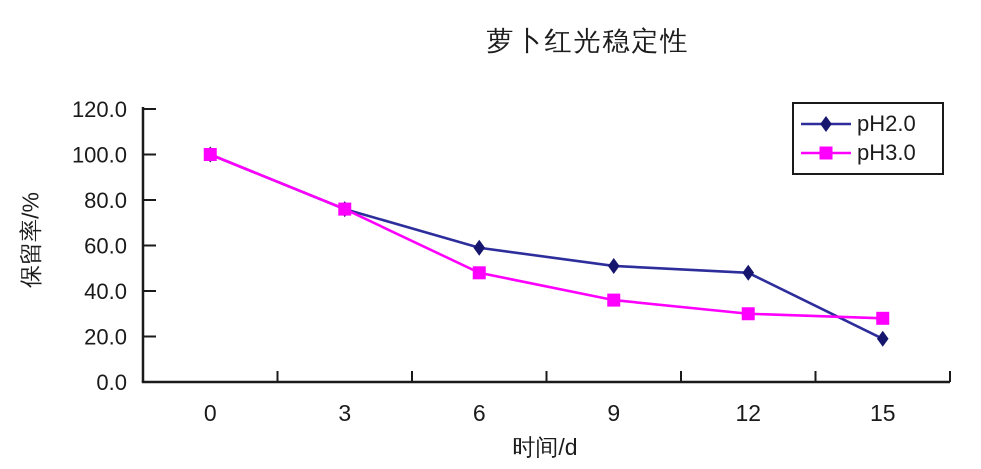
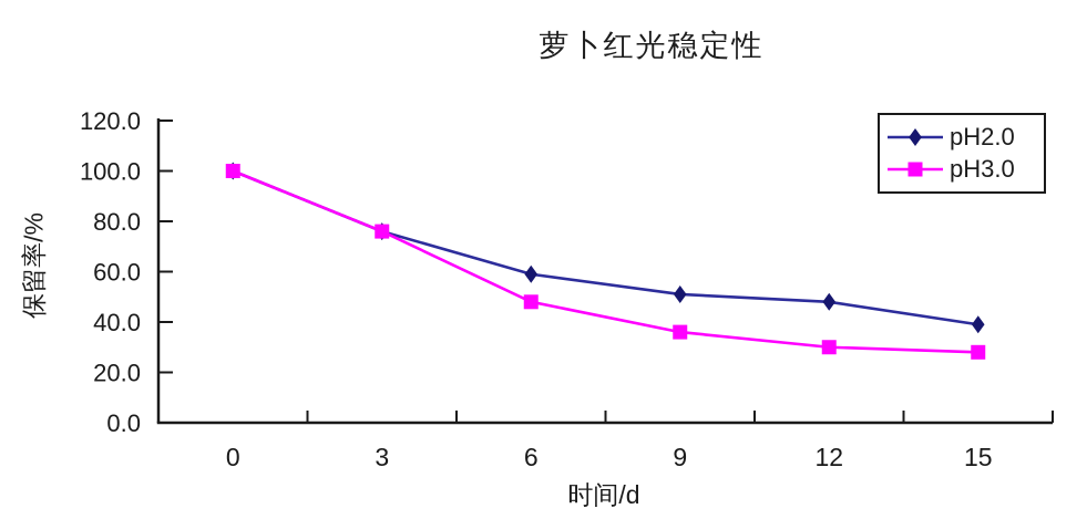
pH2.0/15: 19 -> 39
